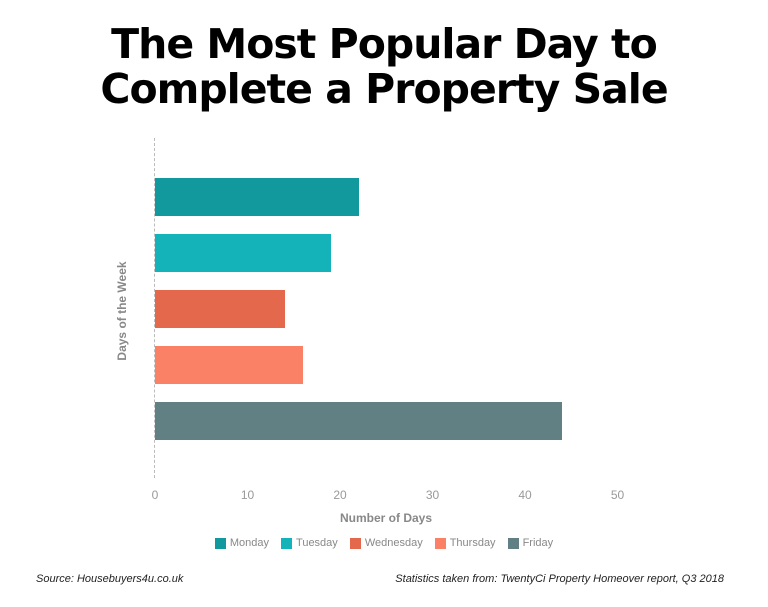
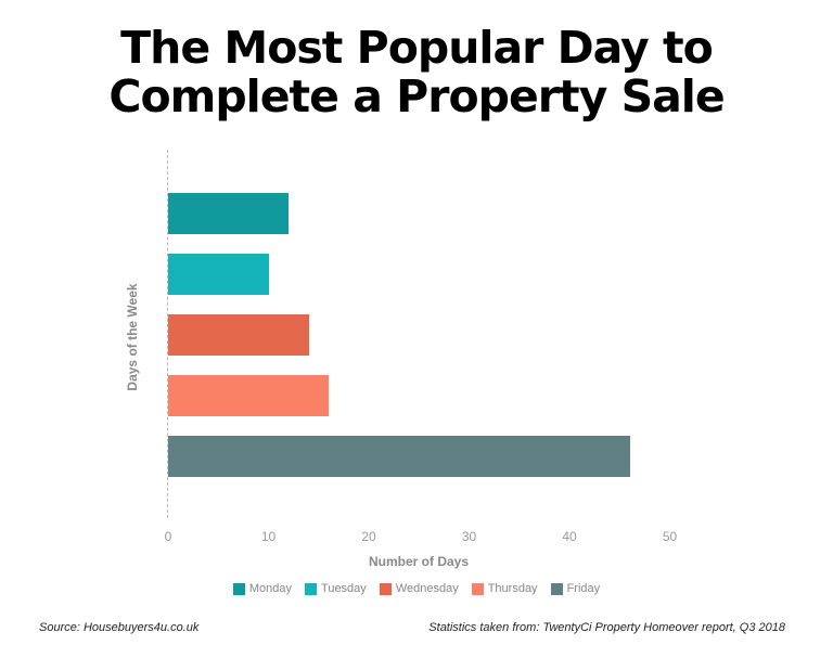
Monday: 22 -> 12
Tuesday: 19 -> 10
Friday: 44 -> 46
